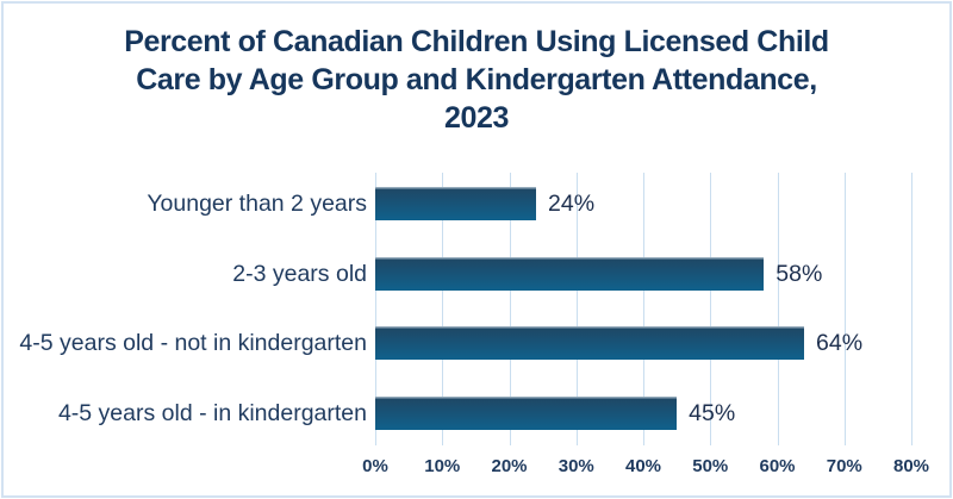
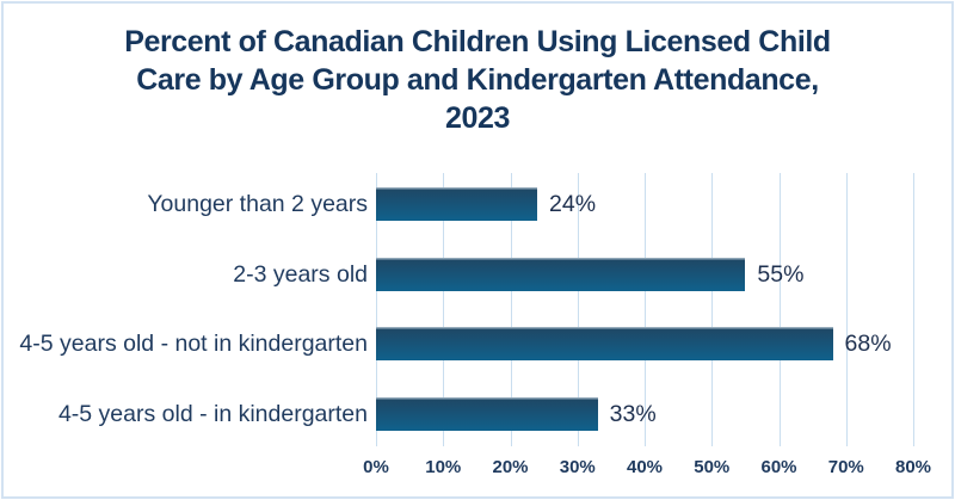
2-3 years old: 58% -> 55%
4-5 years old - not in kindergarten: 64% -> 68%
4-5 years old - in kindergarten: 45% -> 33%
